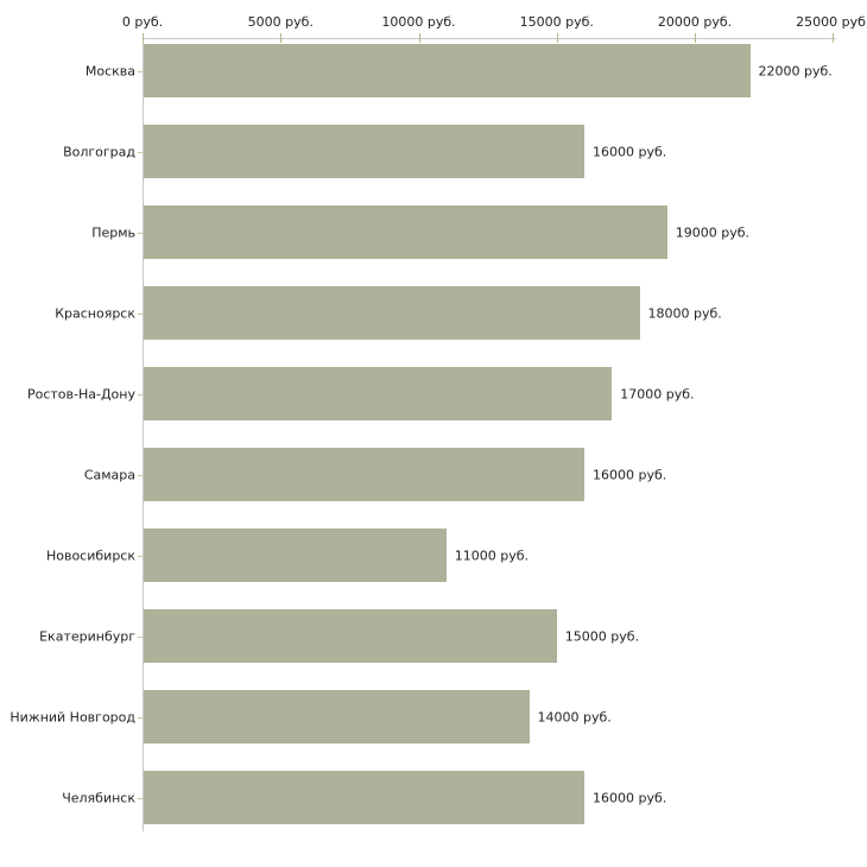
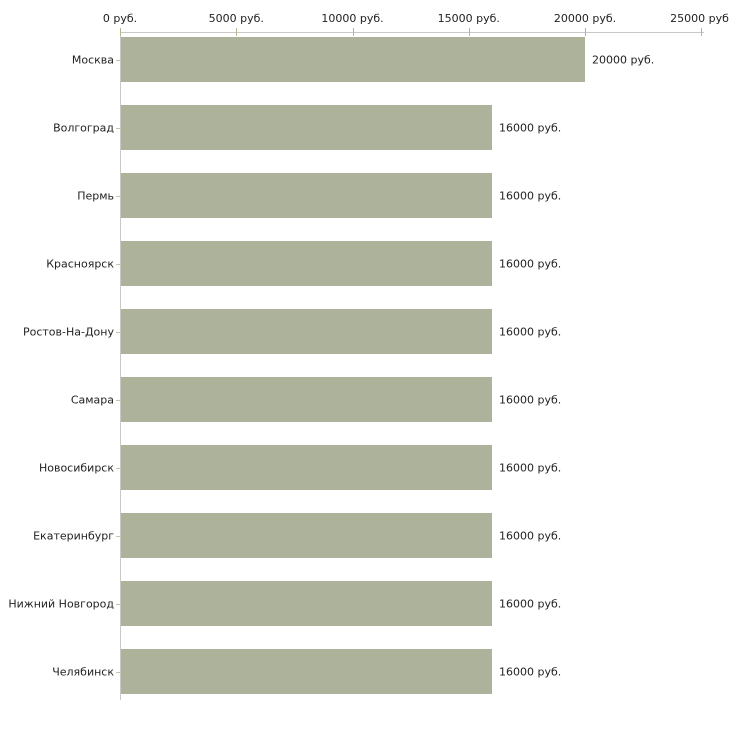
Москва: 22000 -> 20000
Пермь: 19000 -> 16000
Красноярск: 18000 -> 16000
Ростов-На-Дону: 17000 -> 16000
Новосибирск: 11000 -> 16000
Екатеринбург: 15000 -> 16000
Нижний Новгород: 14000 -> 16000
